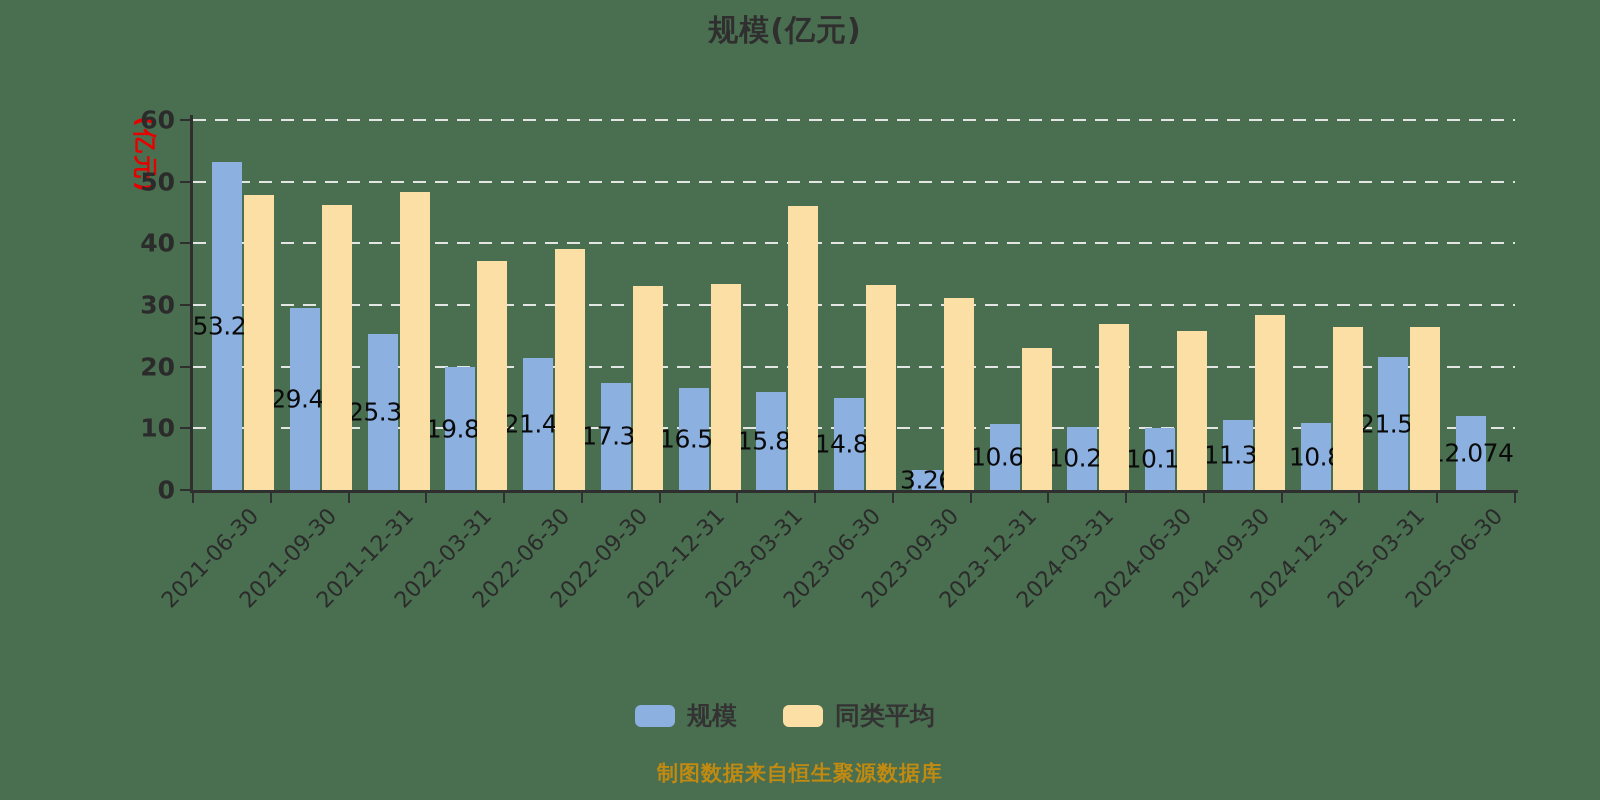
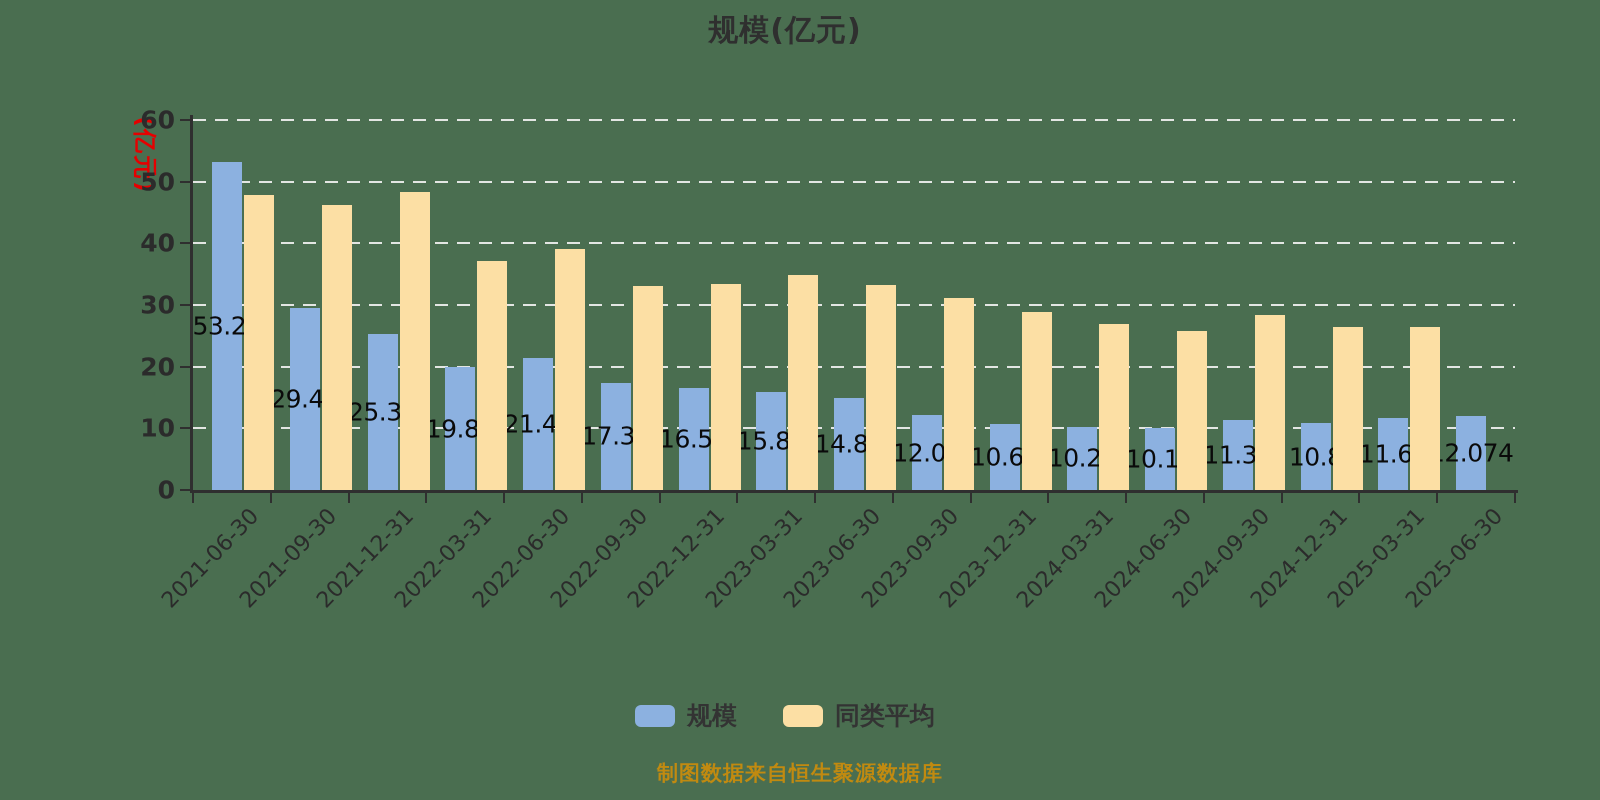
同类平均/2023-03-31: 46 -> 35
规模/2023-09-30: 3.26 -> 12.09
同类平均/2023-12-31: 23 -> 29
规模/2025-03-31: 21.50 -> 11.65
